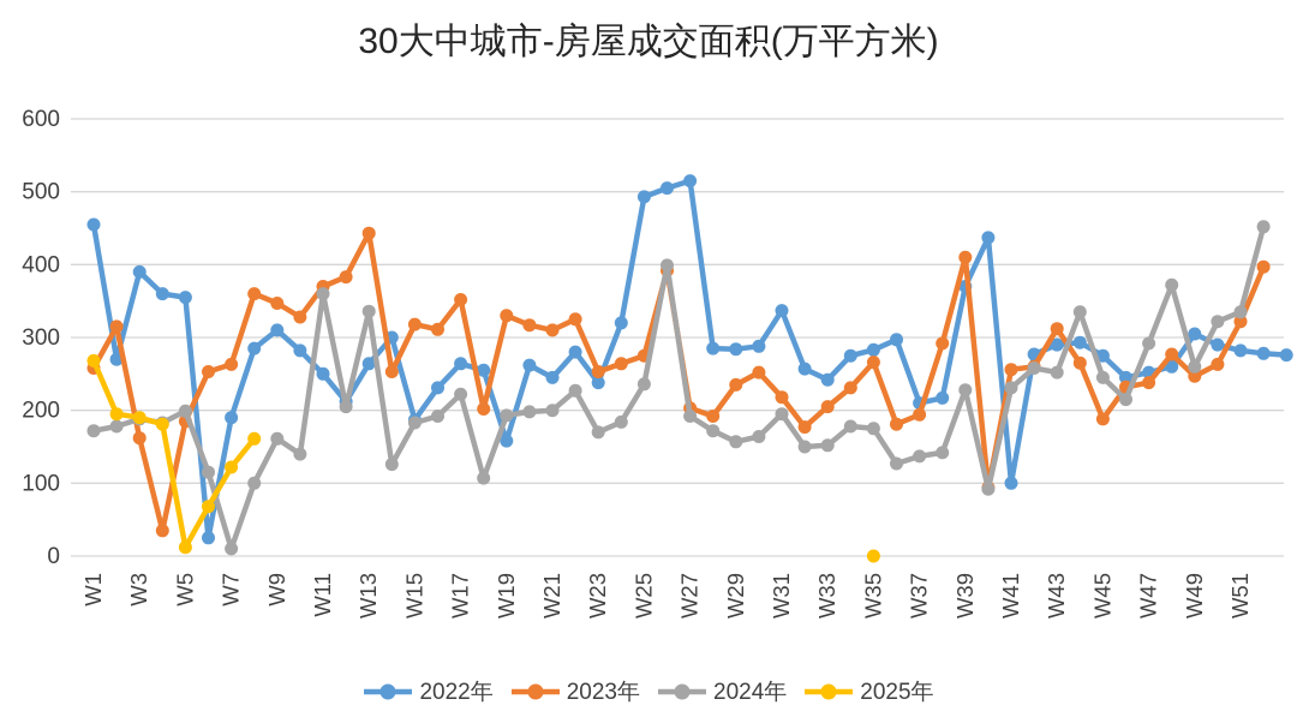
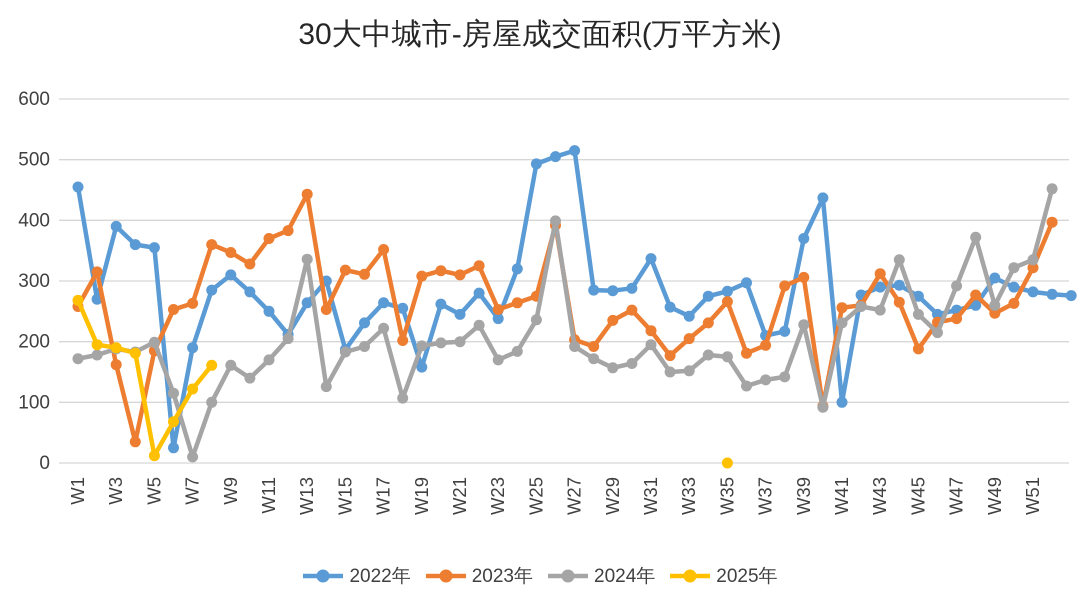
2024年/W11: 360 -> 170
2023年/W19: 330 -> 310
2023年/W39: 410 -> 310
